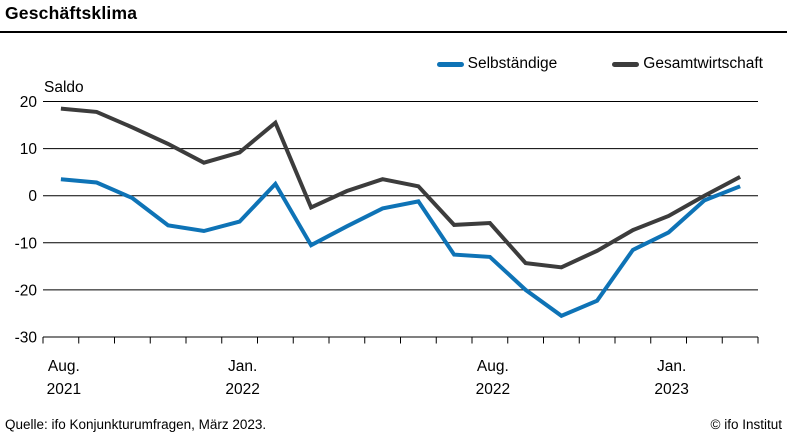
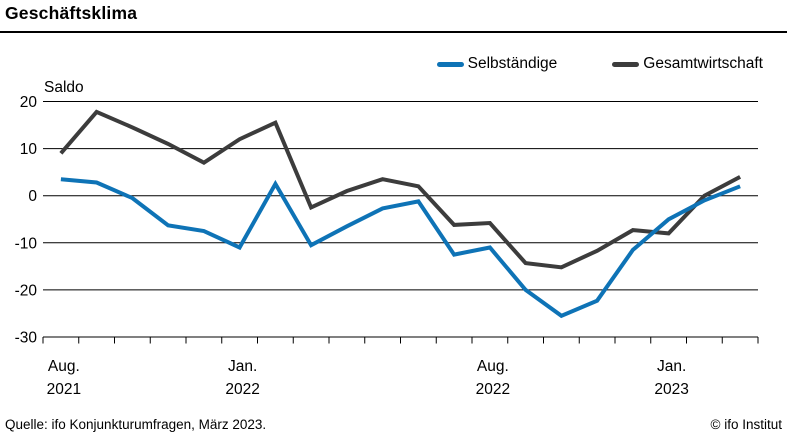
Gesamtwirtschaft/Aug. 2021: 18 -> 9
Gesamtwirtschaft/Jan. 2022: 9 -> 12
Selbständige/Jan. 2022: -6 -> -11
Selbständige/Aug. 2022: -13 -> -11
Gesamtwirtschaft/Jan. 2023: -4 -> -8
Selbständige/Jan. 2023: -8 -> -5
